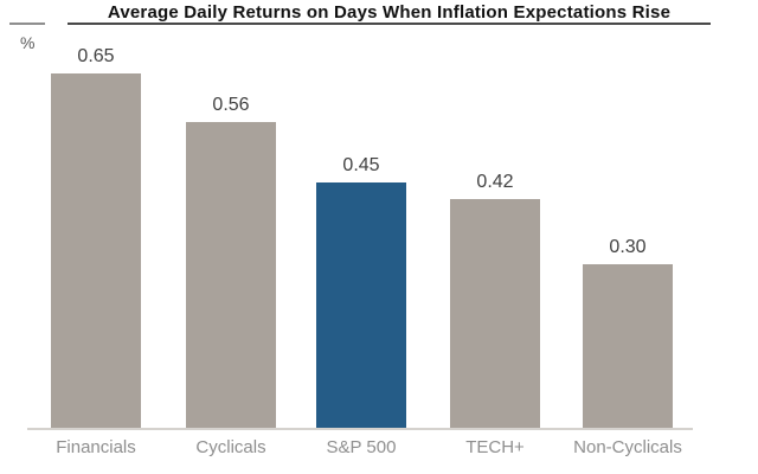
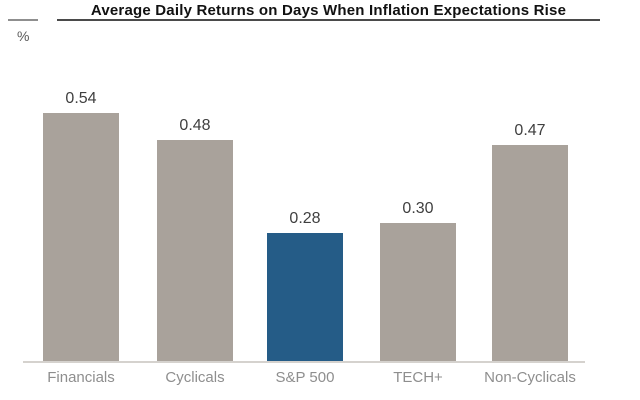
Financials: 0.65 -> 0.54
Cyclicals: 0.56 -> 0.48
S&P 500: 0.45 -> 0.28
TECH+: 0.42 -> 0.30
Non-Cyclicals: 0.30 -> 0.47
